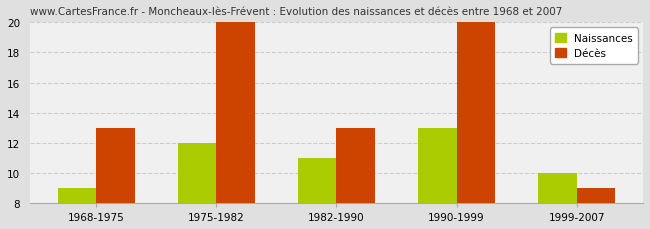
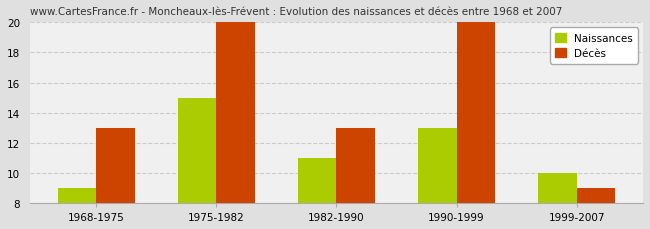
Naissances/1975-1982: 12 -> 15
